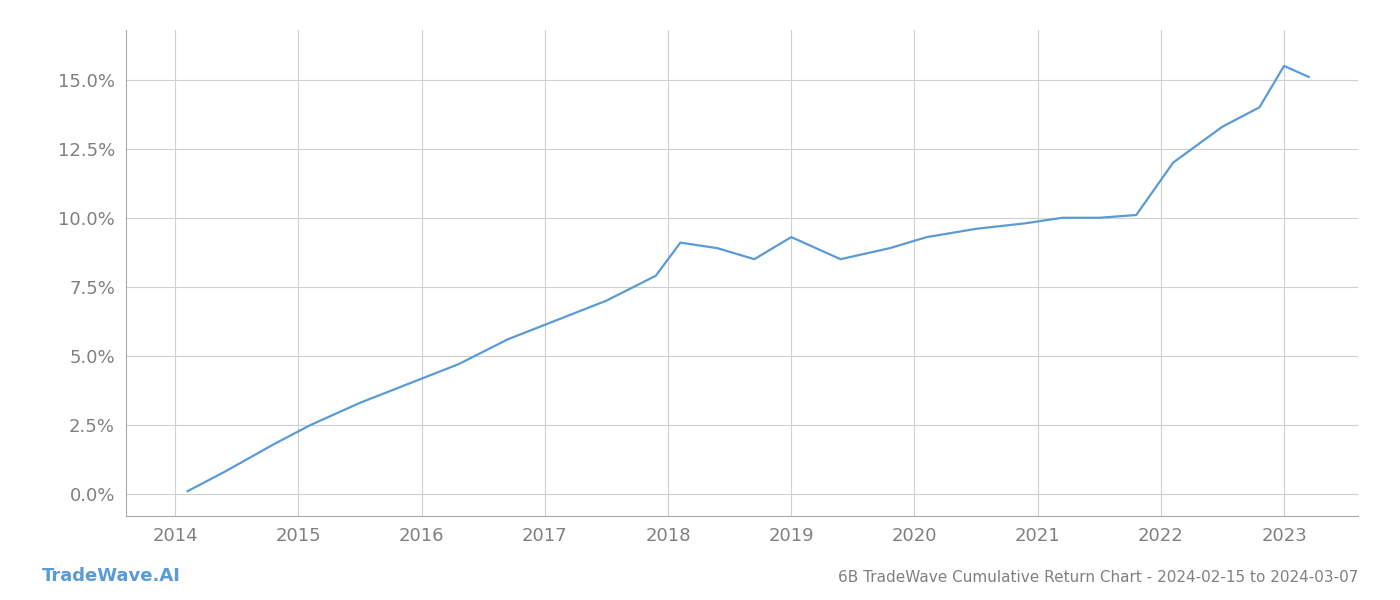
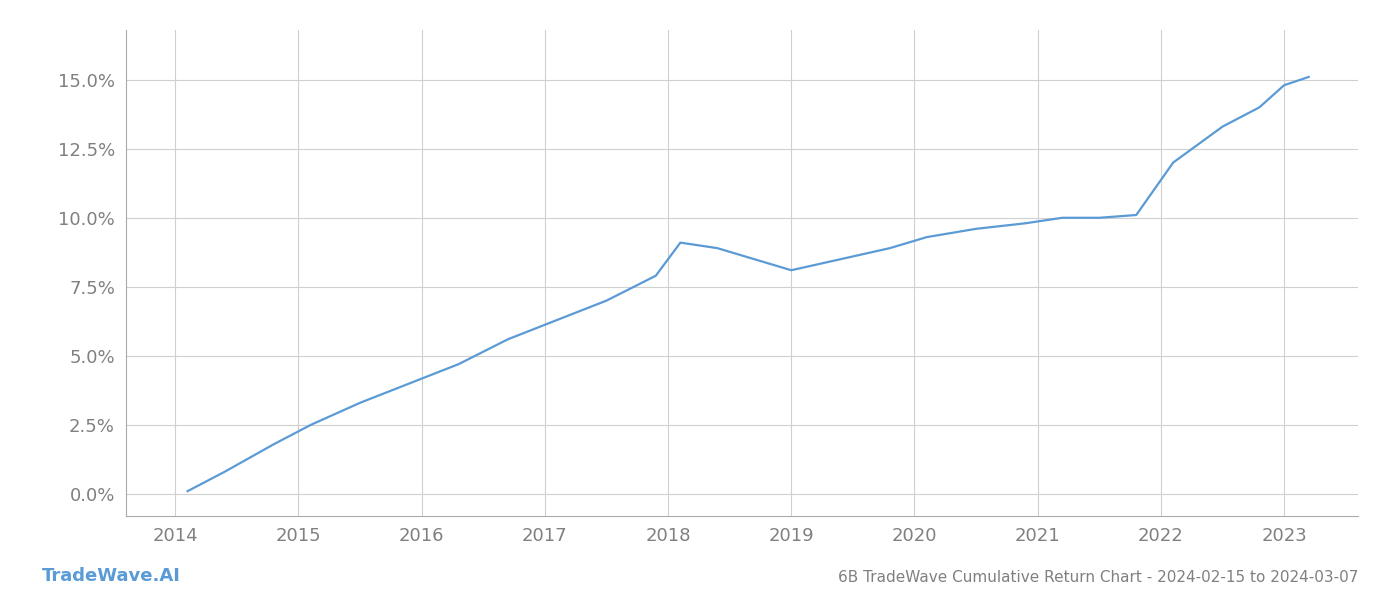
2019: 9.3% -> 8.1%
2023: 15.5% -> 14.8%
